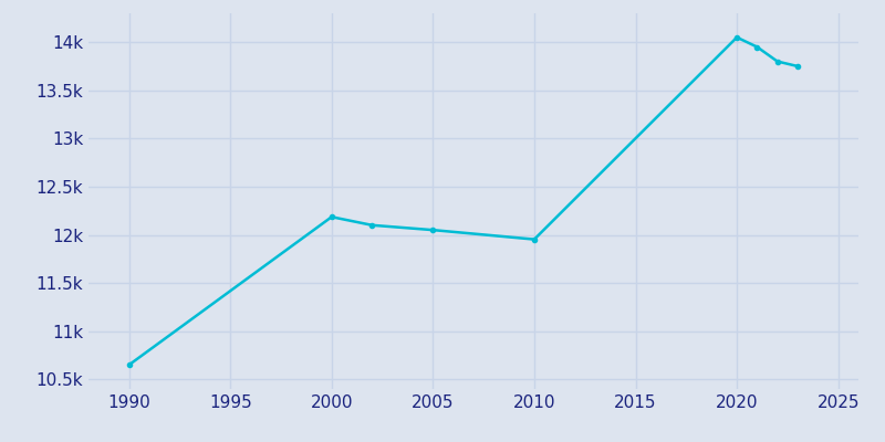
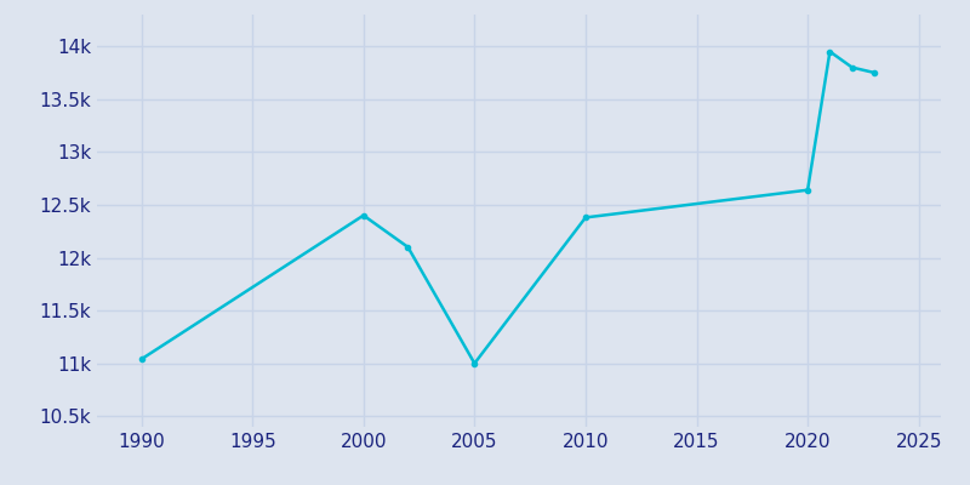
1990: 10.65k -> 11.04k
2000: 12.19k -> 12.40k
2005: 12.05k -> 11.00k
2010: 11.95k -> 12.38k
2020: 14.05k -> 12.64k
